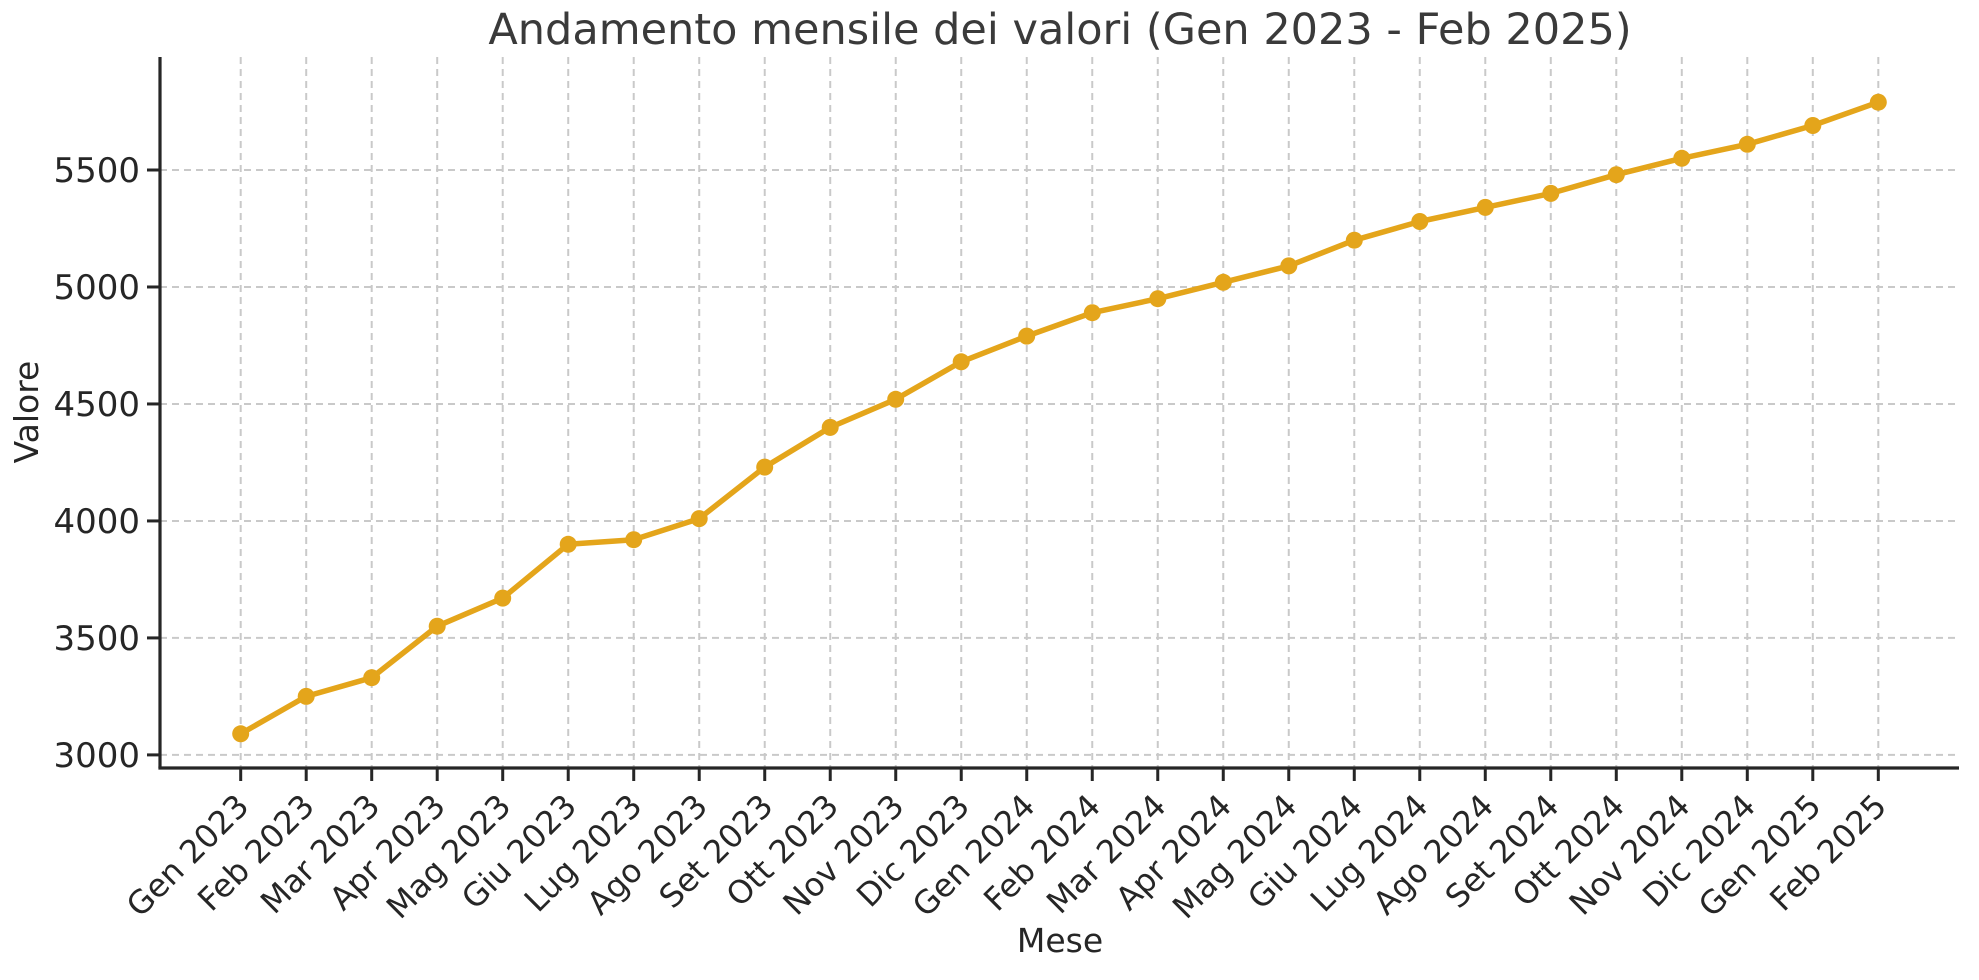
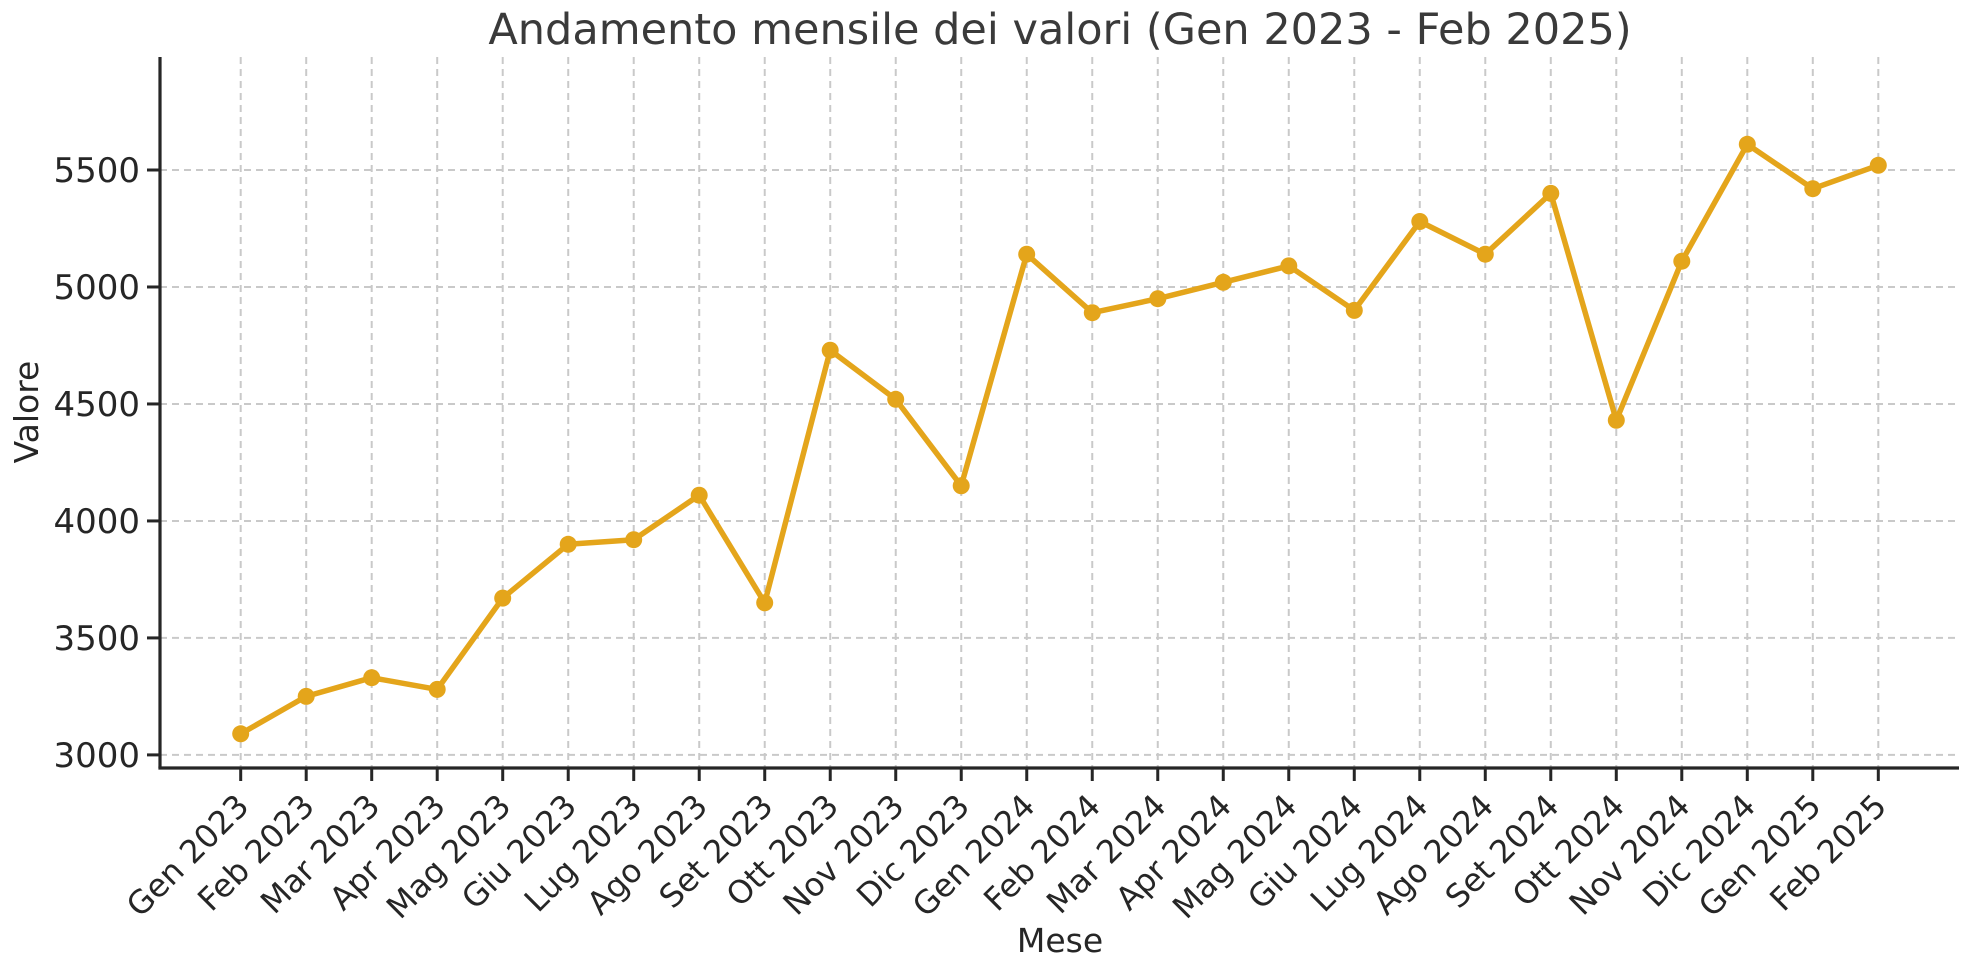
Apr 2023: 3550 -> 3280
Ago 2023: 4010 -> 4110
Set 2023: 4230 -> 3650
Ott 2023: 4400 -> 4730
Dic 2023: 4680 -> 4150
Gen 2024: 4790 -> 5140
Giu 2024: 5200 -> 4900
Ago 2024: 5340 -> 5140
Ott 2024: 5480 -> 4430
Nov 2024: 5550 -> 5110
Gen 2025: 5690 -> 5420
Feb 2025: 5790 -> 5520
